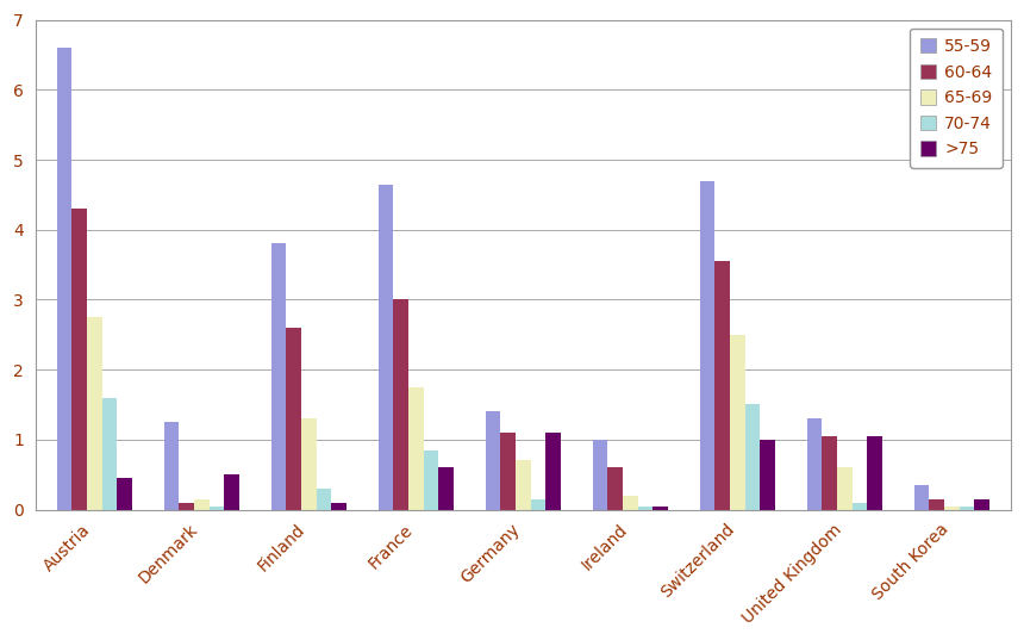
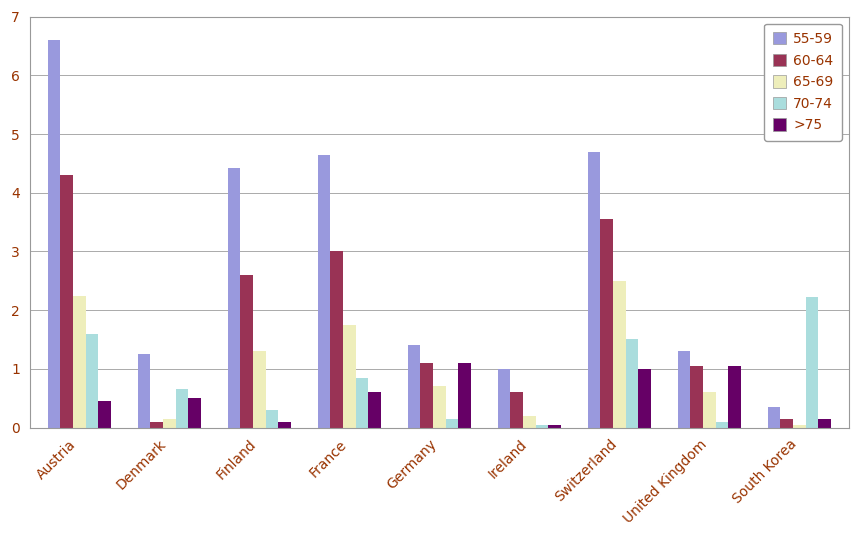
65-69/Austria: 2.75 -> 2.24
70-74/Denmark: 0.05 -> 0.66
55-59/Finland: 3.80 -> 4.42
70-74/South Korea: 0.05 -> 2.22
